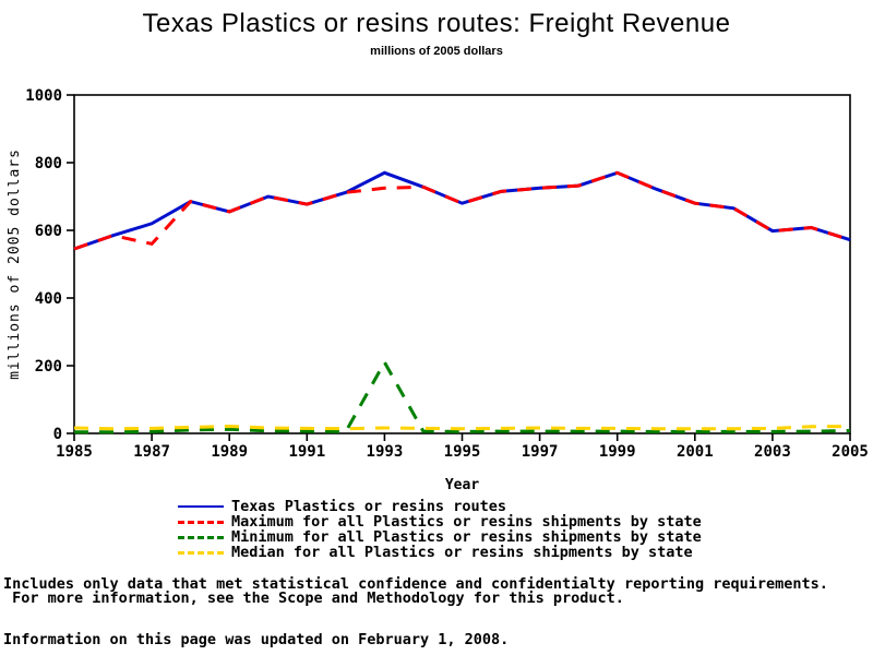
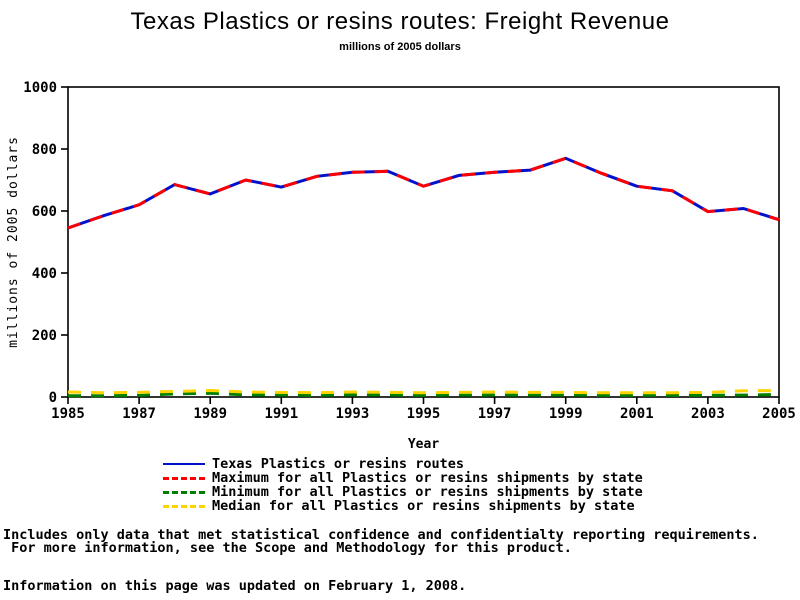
Maximum for all Plastics or resins shipments by state/1987: 560 -> 620
Texas Plastics or resins routes/1993: 770 -> 720
Minimum for all Plastics or resins shipments by state/1993: 210 -> 10
